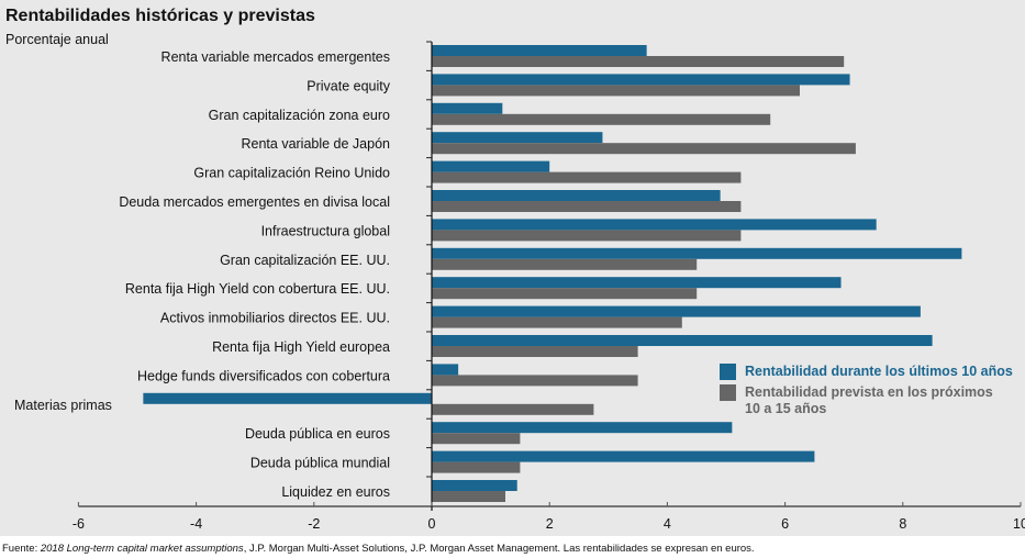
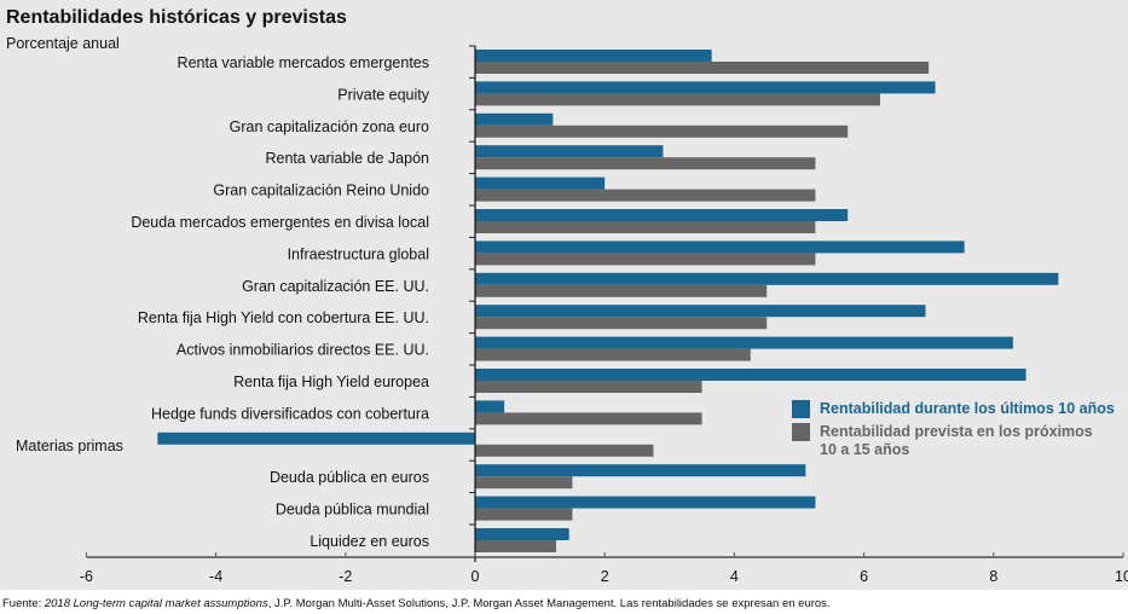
Rentabilidad prevista en los próximos 10 a 15 años/Renta variable de Japón: 7.2 -> 5.2
Rentabilidad durante los últimos 10 años/Deuda mercados emergentes en divisa local: 4.9 -> 5.8
Rentabilidad durante los últimos 10 años/Deuda pública mundial: 6.5 -> 5.2
